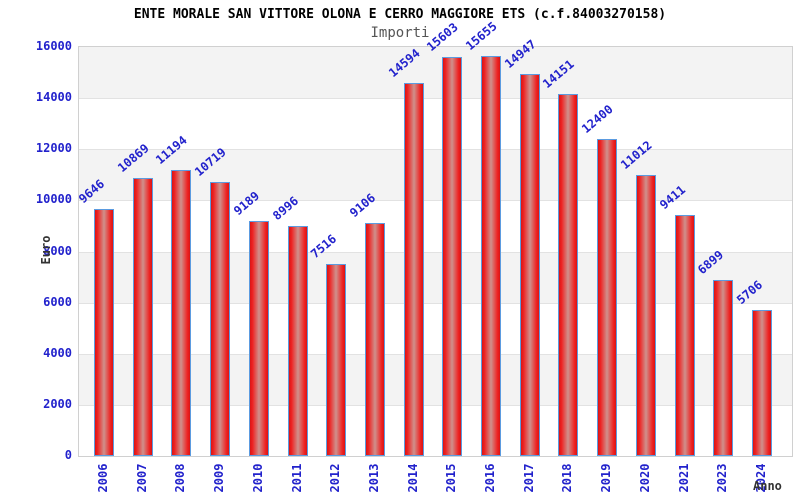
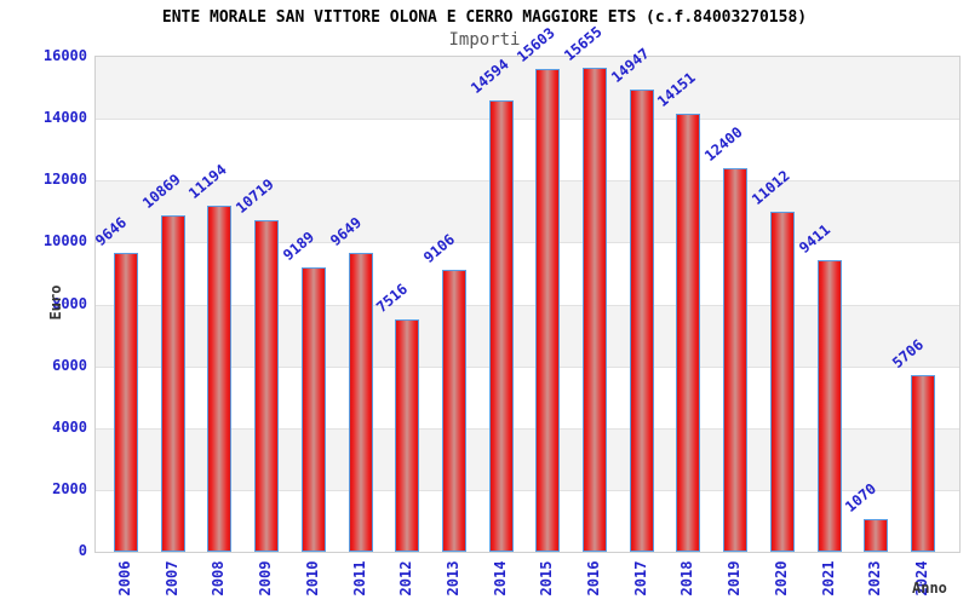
2011: 8996 -> 9649
2023: 6899 -> 1070
